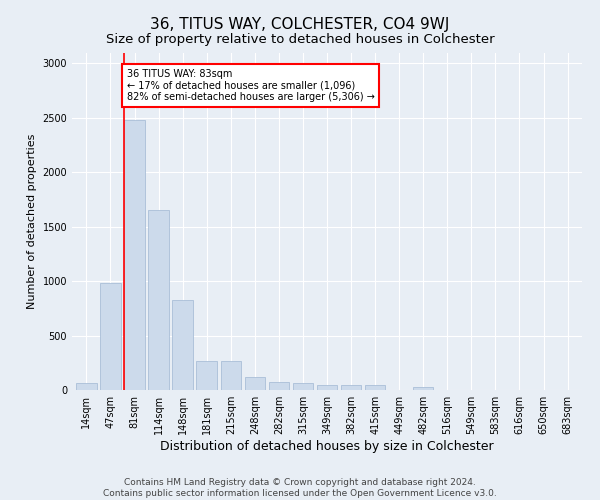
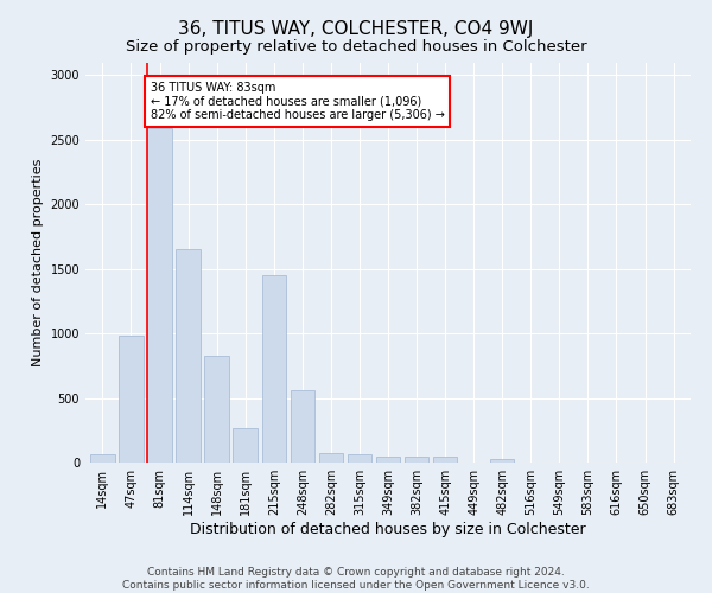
81sqm: 2480 -> 2590
215sqm: 260 -> 1450
248sqm: 120 -> 560
